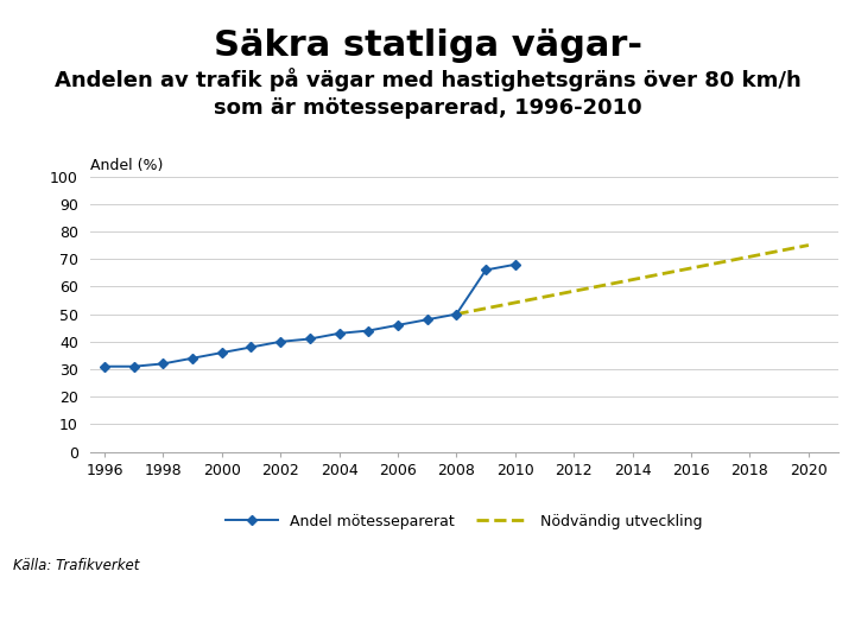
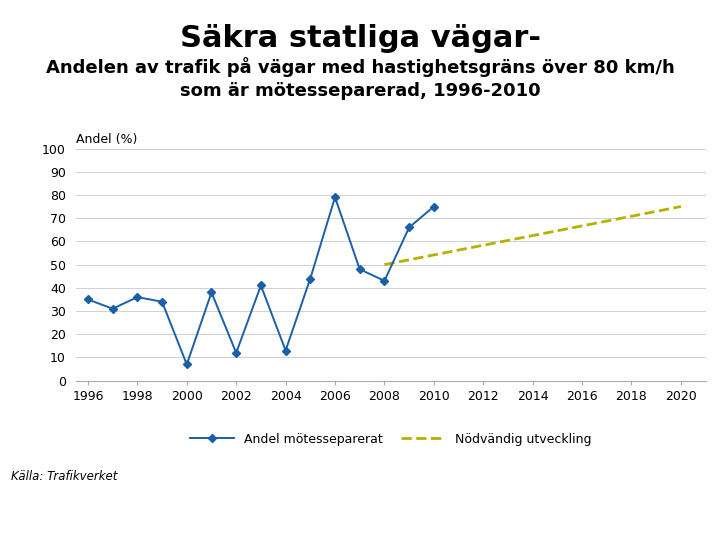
1996: 31 -> 35
1998: 32 -> 36
2000: 36 -> 7
2002: 40 -> 12
2004: 43 -> 13
2006: 46 -> 79
2008: 50 -> 43
2010: 68 -> 75
